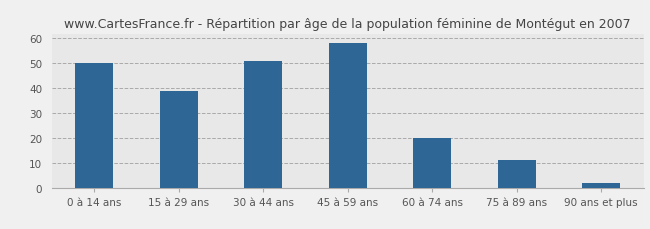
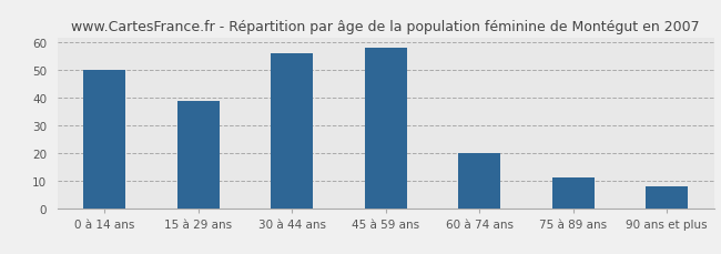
30 à 44 ans: 51 -> 56
90 ans et plus: 2 -> 8
